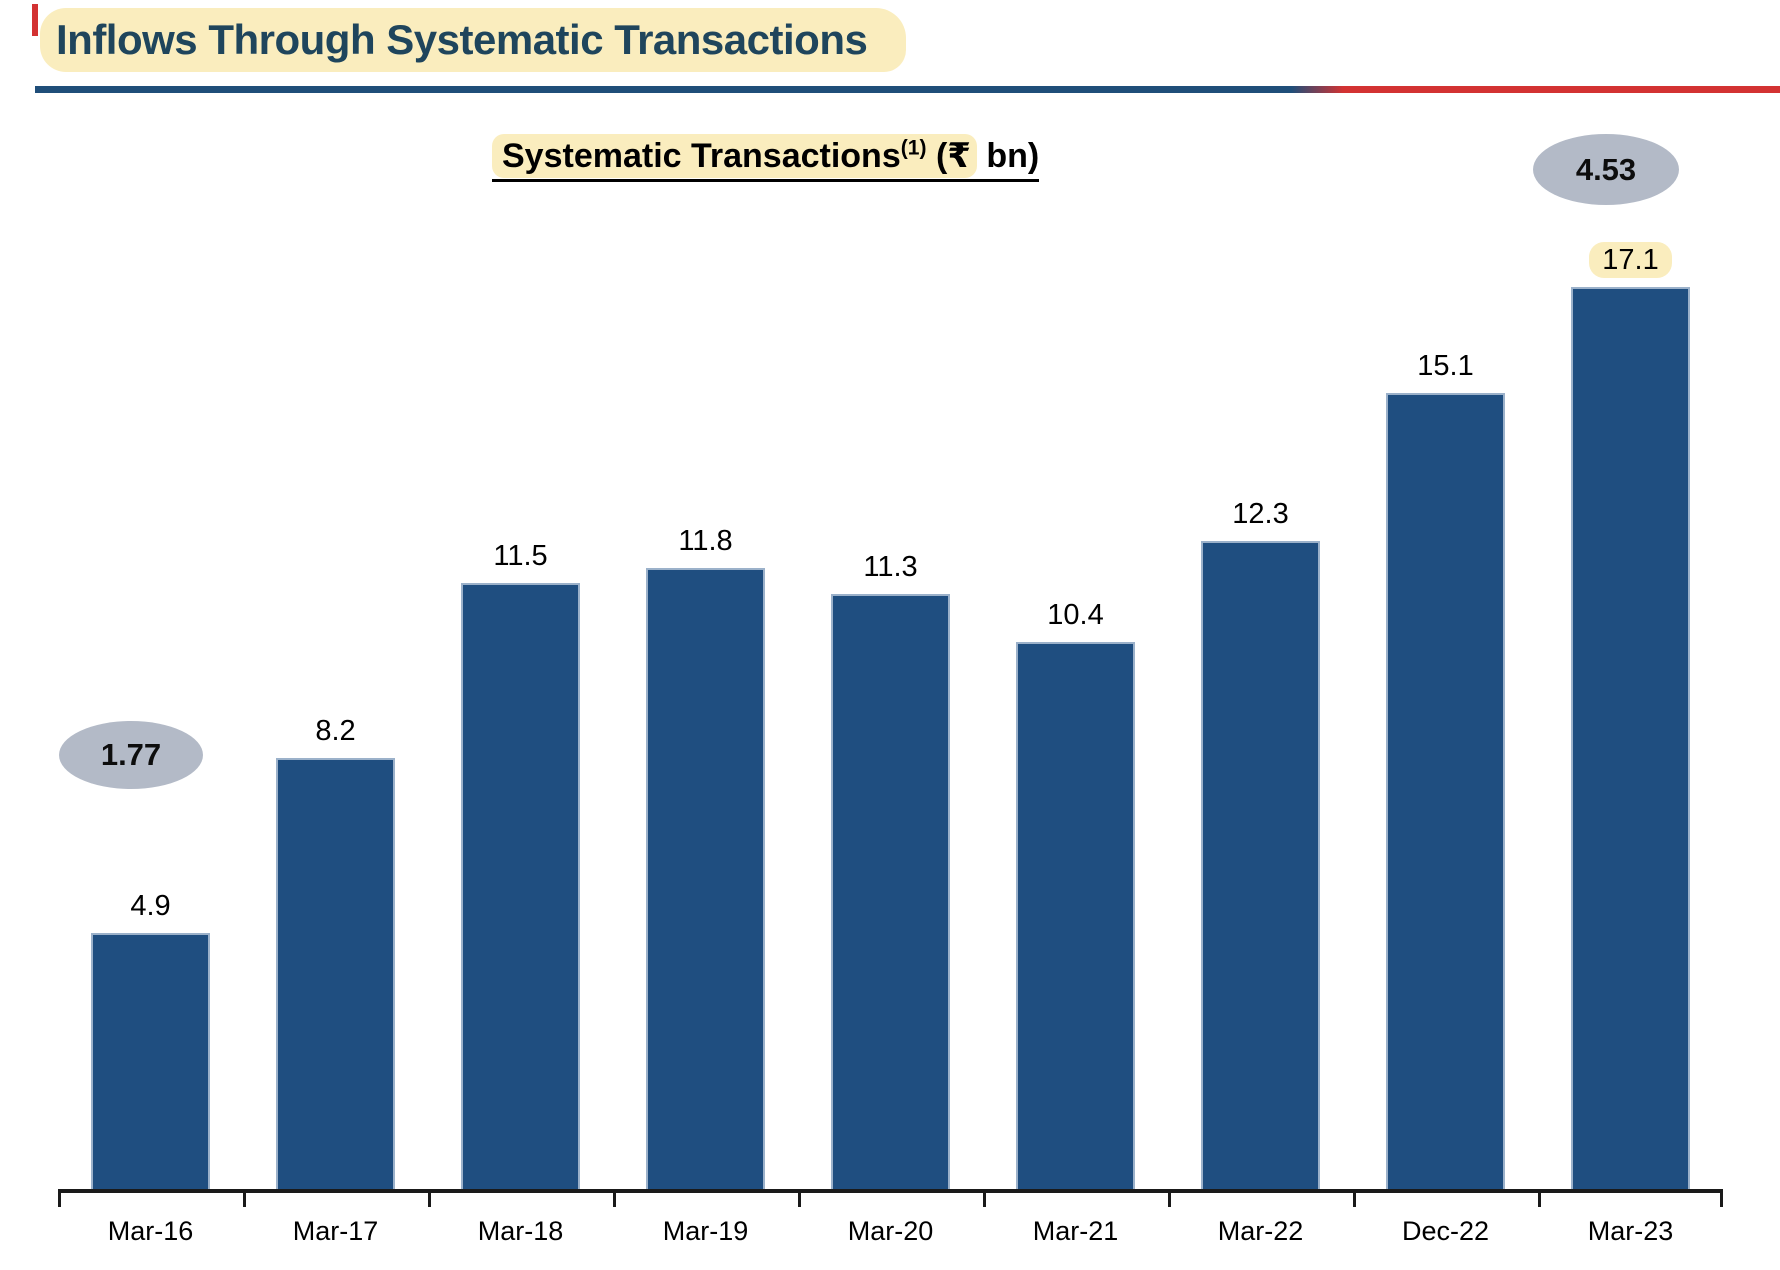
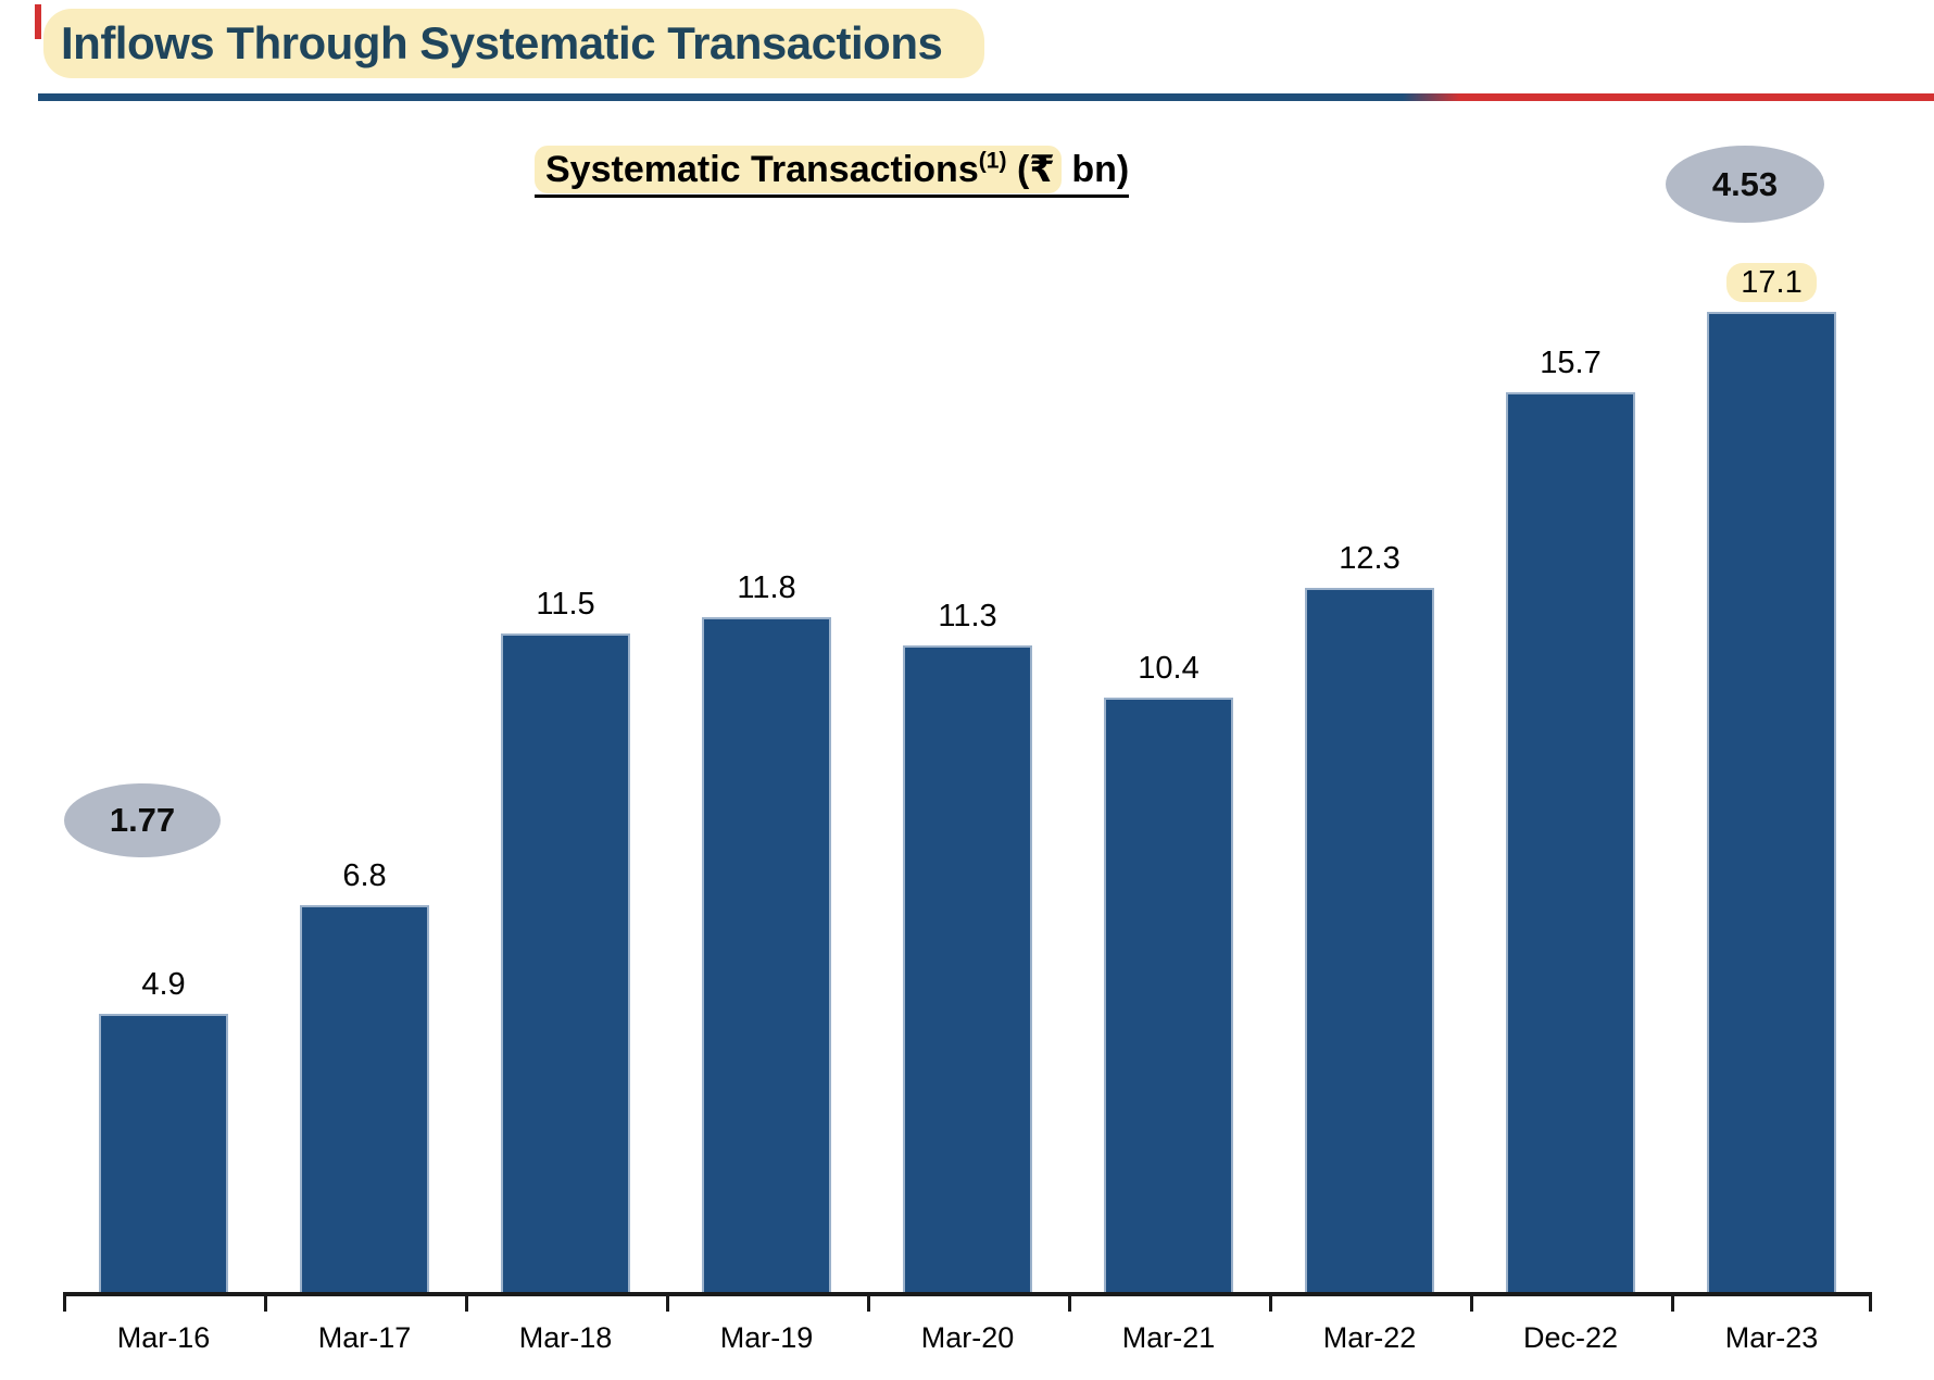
Mar-17: 8.2 -> 6.8
Dec-22: 15.1 -> 15.7
